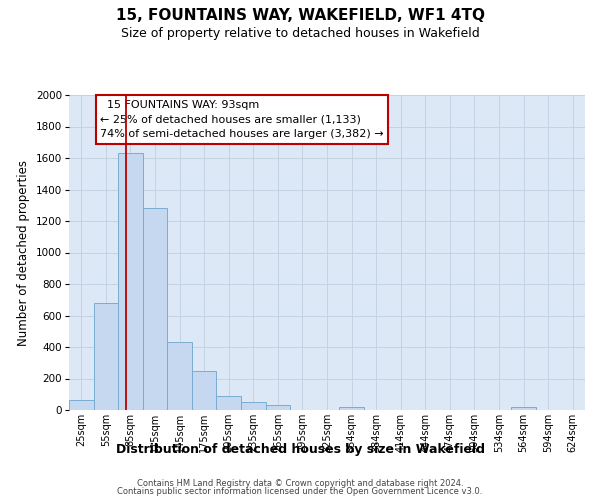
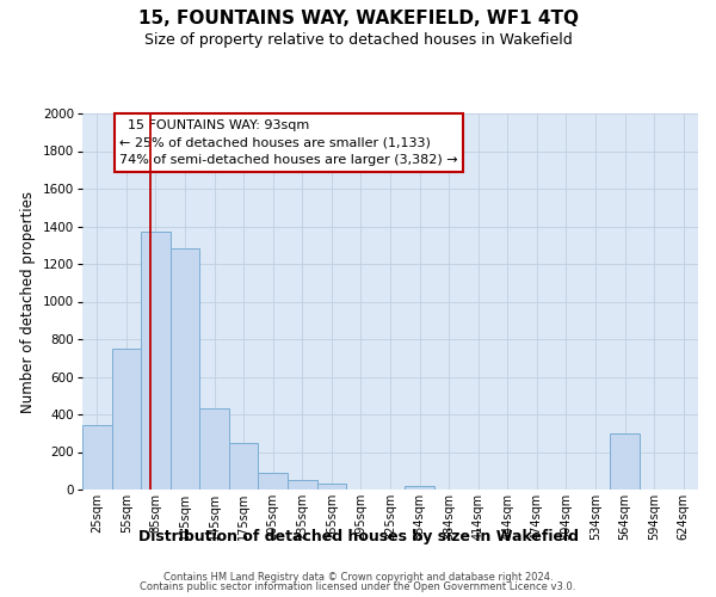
25sqm: 60 -> 340
55sqm: 680 -> 750
85sqm: 1630 -> 1370
564sqm: 20 -> 300
